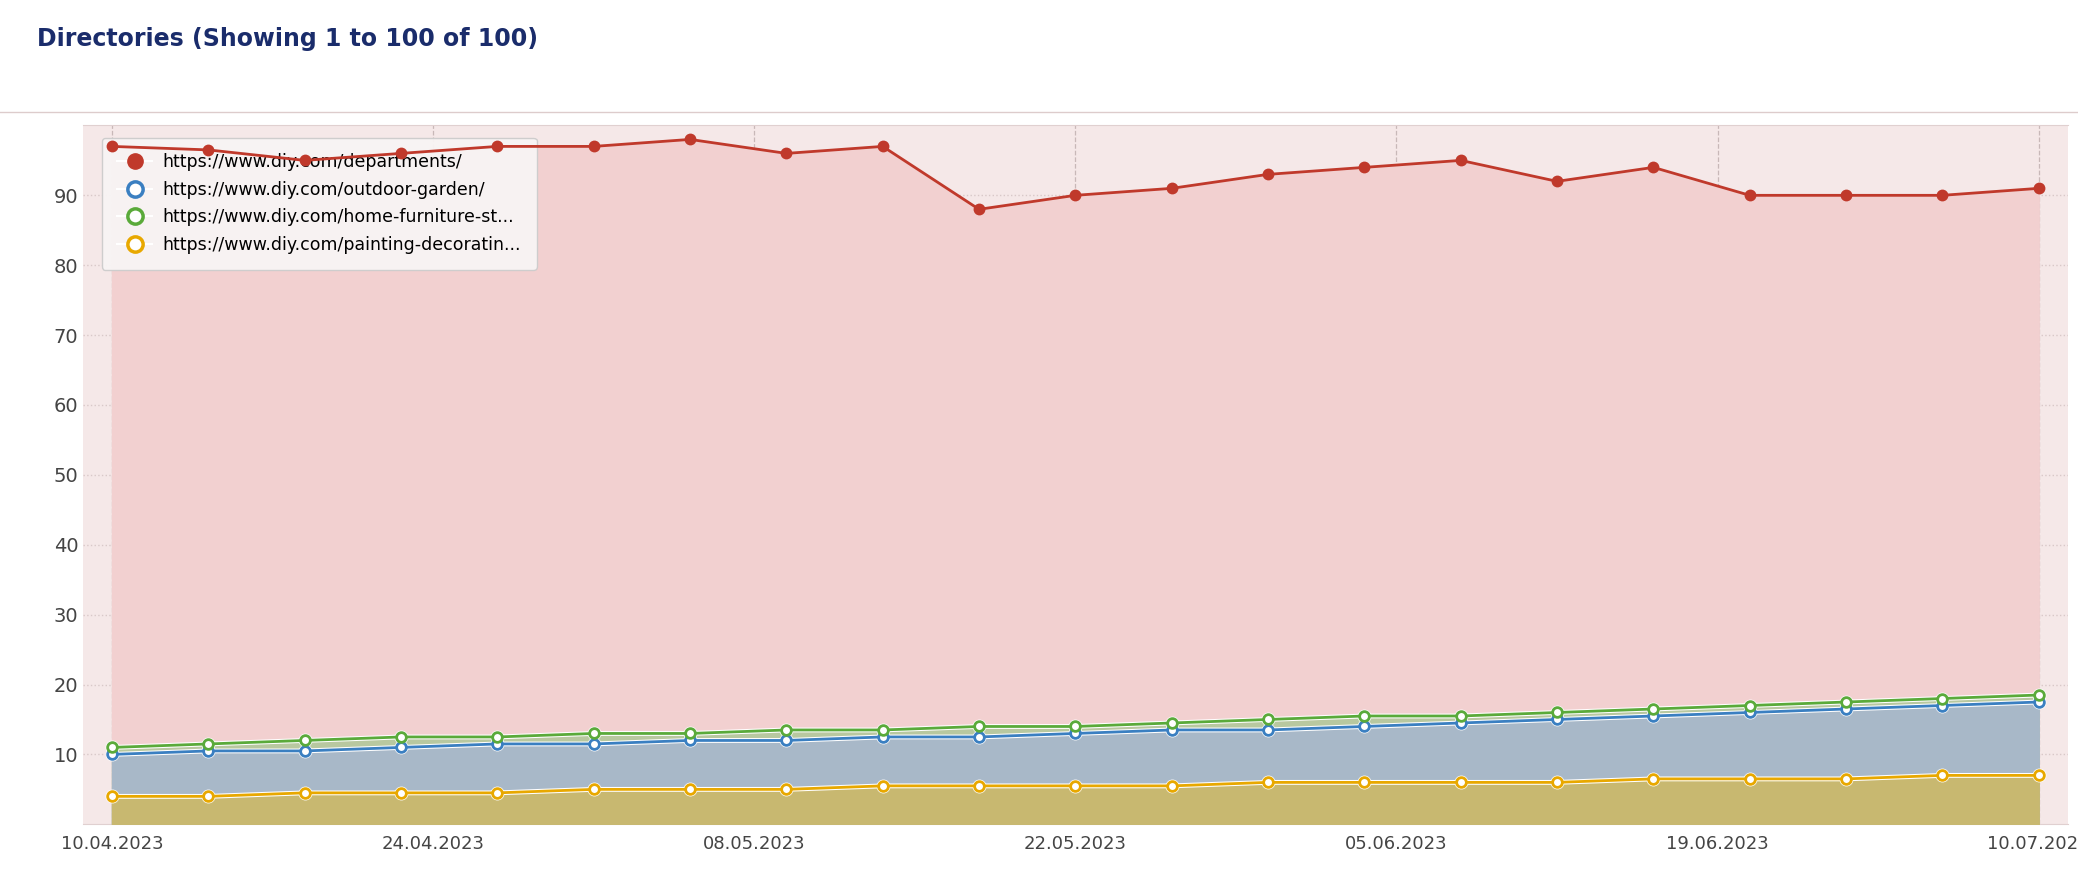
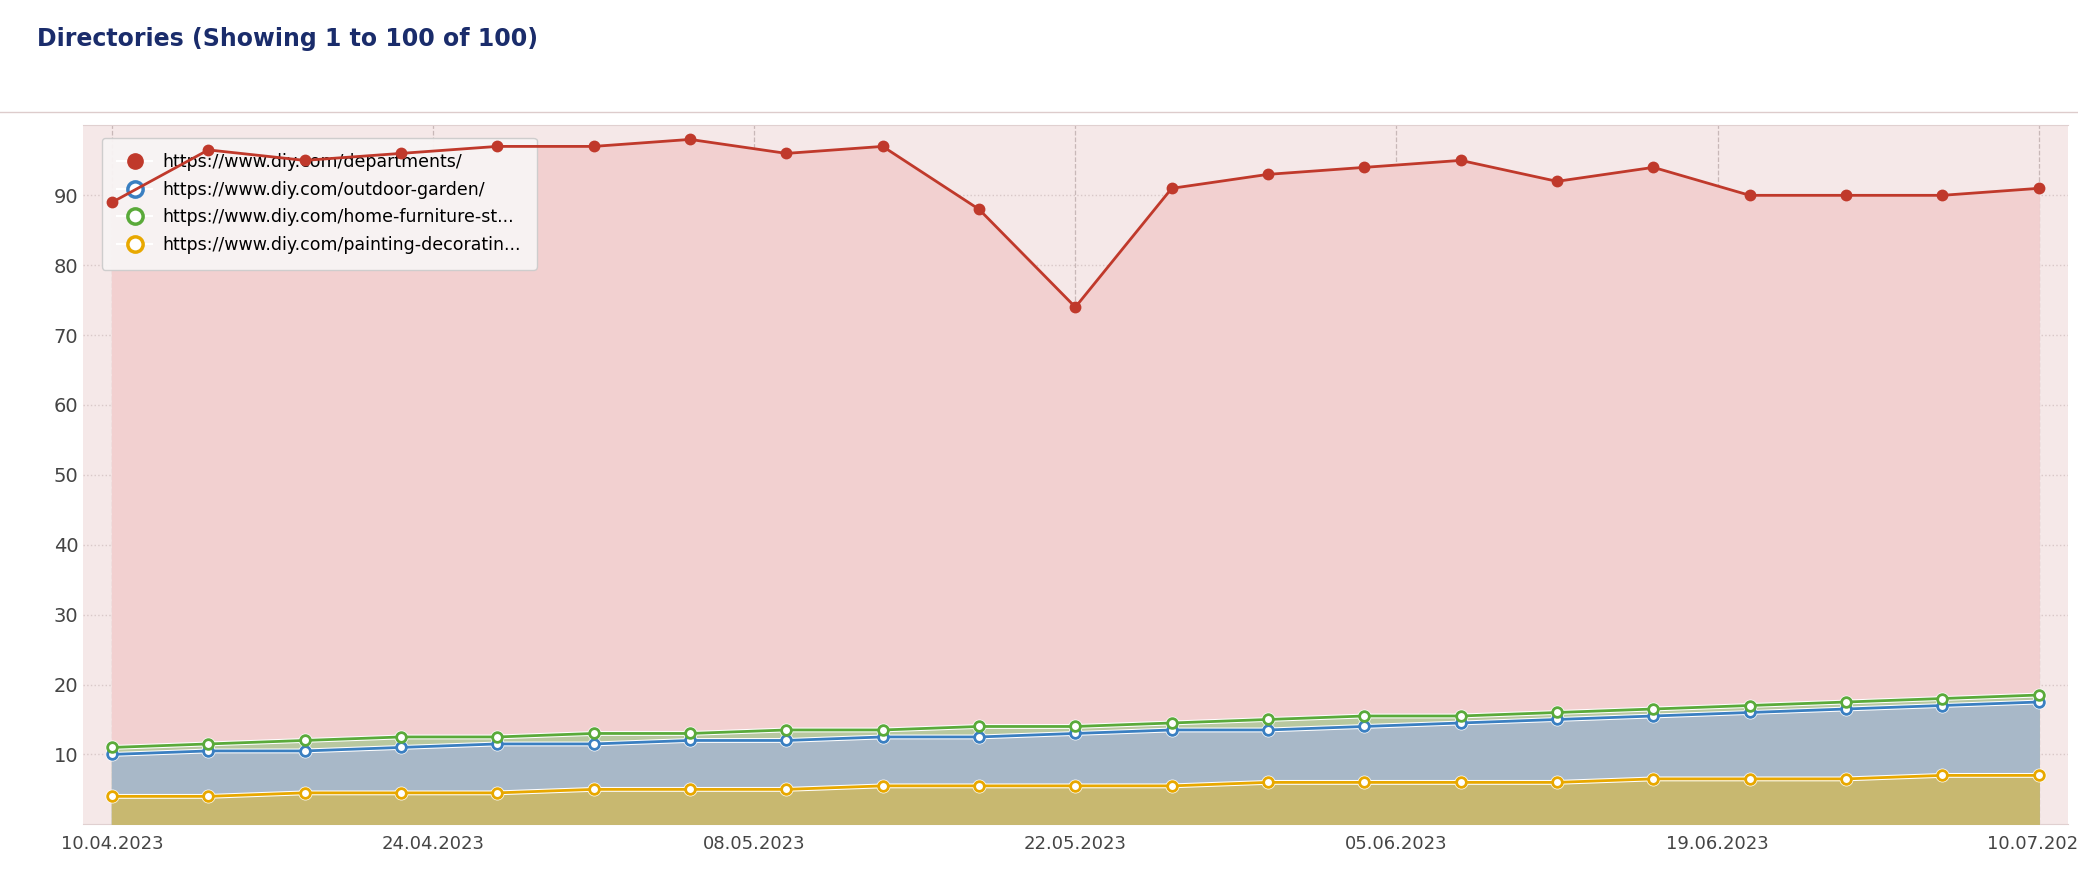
https://www.diy.com/departments//10.04.2023: 97.0 -> 89.0
https://www.diy.com/departments//22.05.2023: 90.0 -> 74.0
